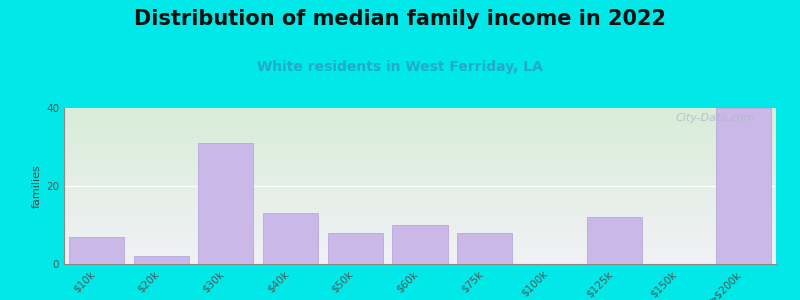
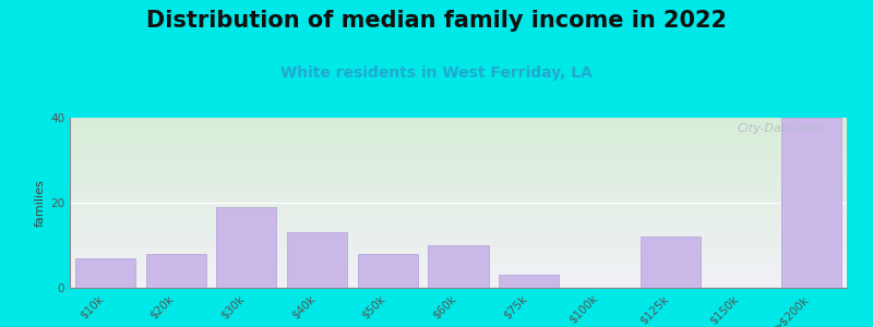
$20k: 2 -> 8
$30k: 31 -> 19
$75k: 8 -> 3
